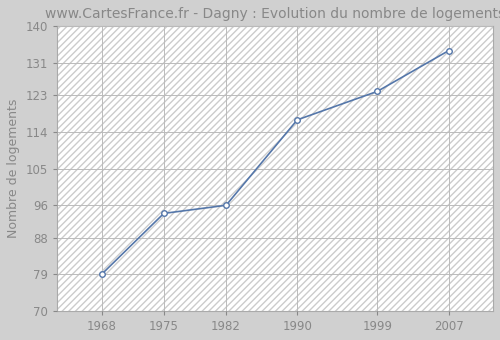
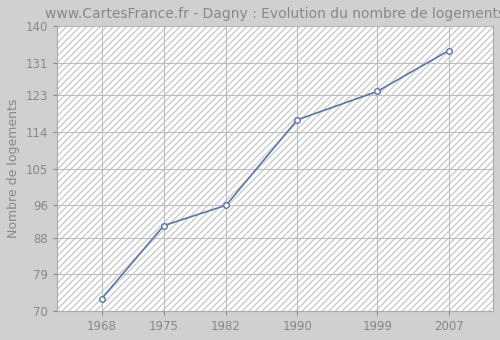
1968: 79 -> 73
1975: 94 -> 91
